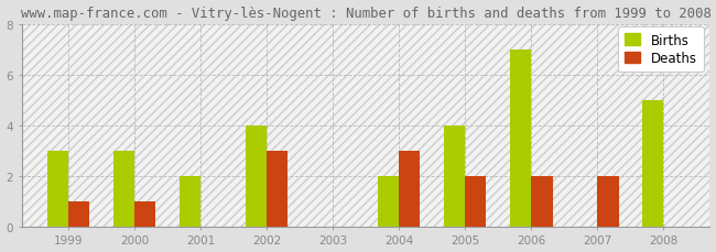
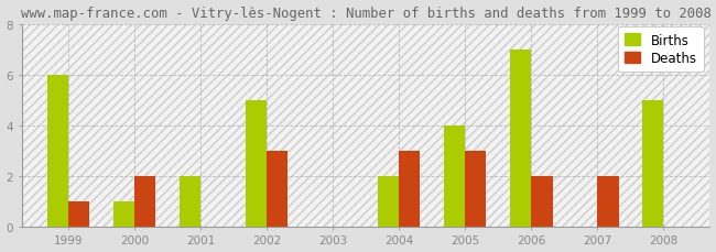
Births/1999: 3 -> 6
Births/2000: 3 -> 1
Deaths/2000: 1 -> 2
Births/2002: 4 -> 5
Deaths/2005: 2 -> 3
